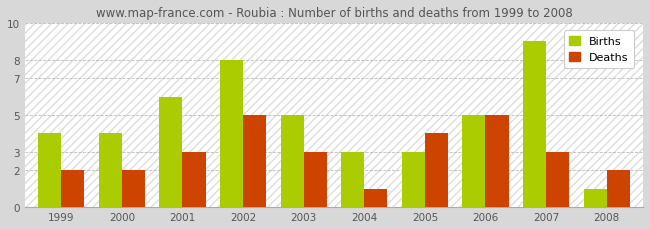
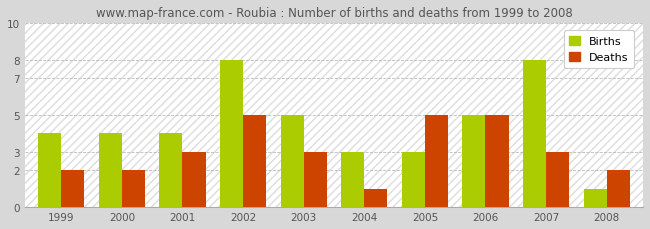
Births/2001: 6 -> 4
Deaths/2005: 4 -> 5
Births/2007: 9 -> 8
